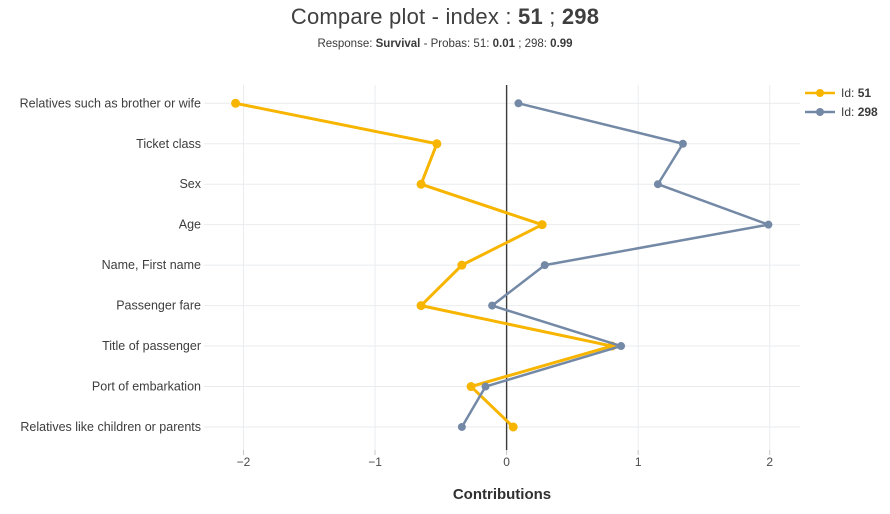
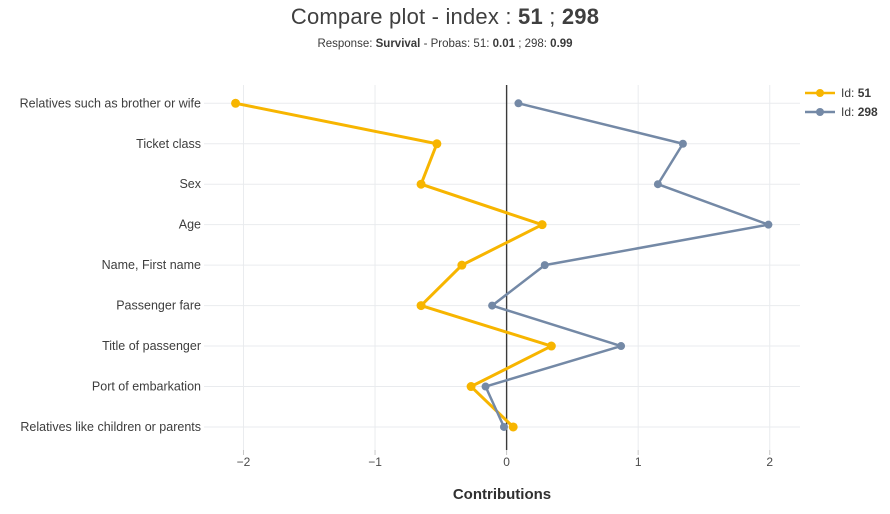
Id: 51/Title of passenger: 0.80 -> 0.34
Id: 298/Relatives like children or parents: -0.34 -> -0.02
